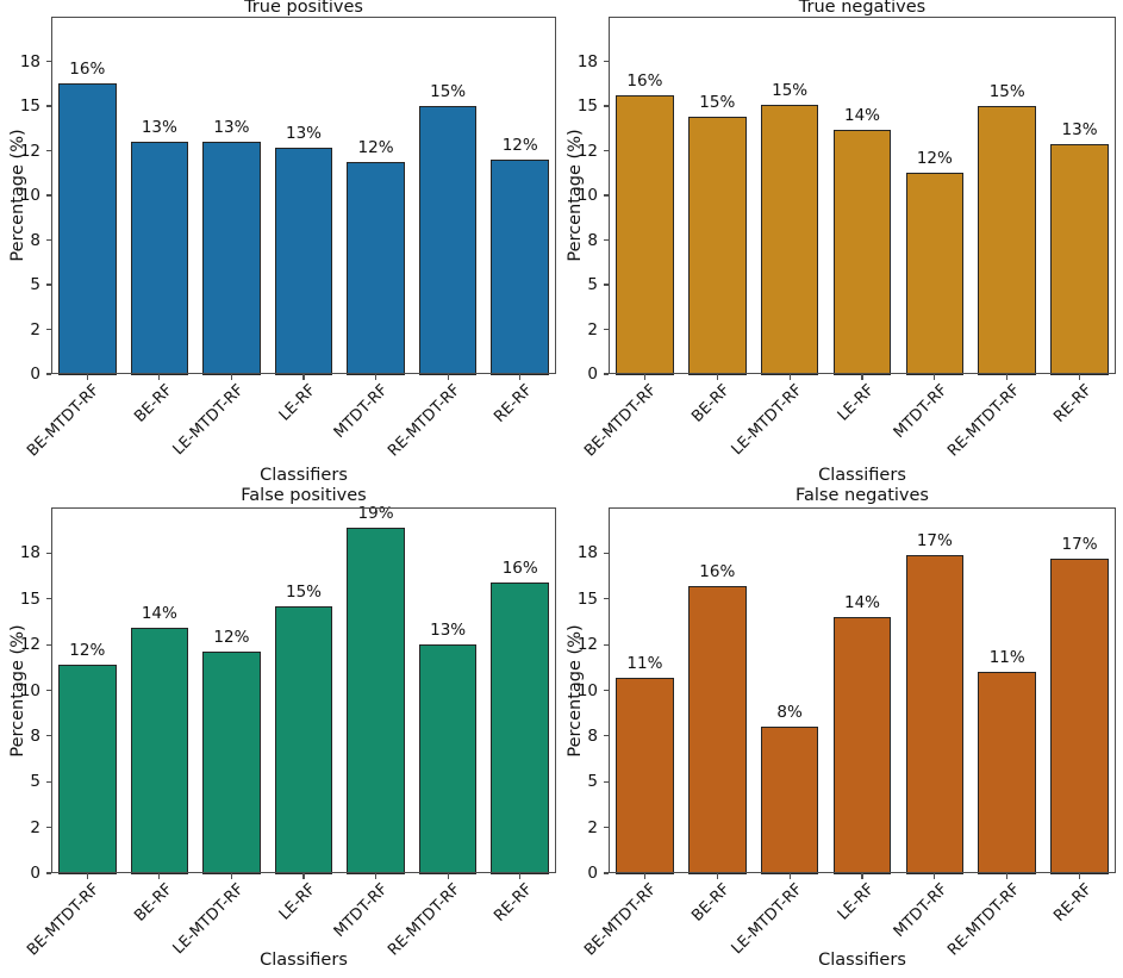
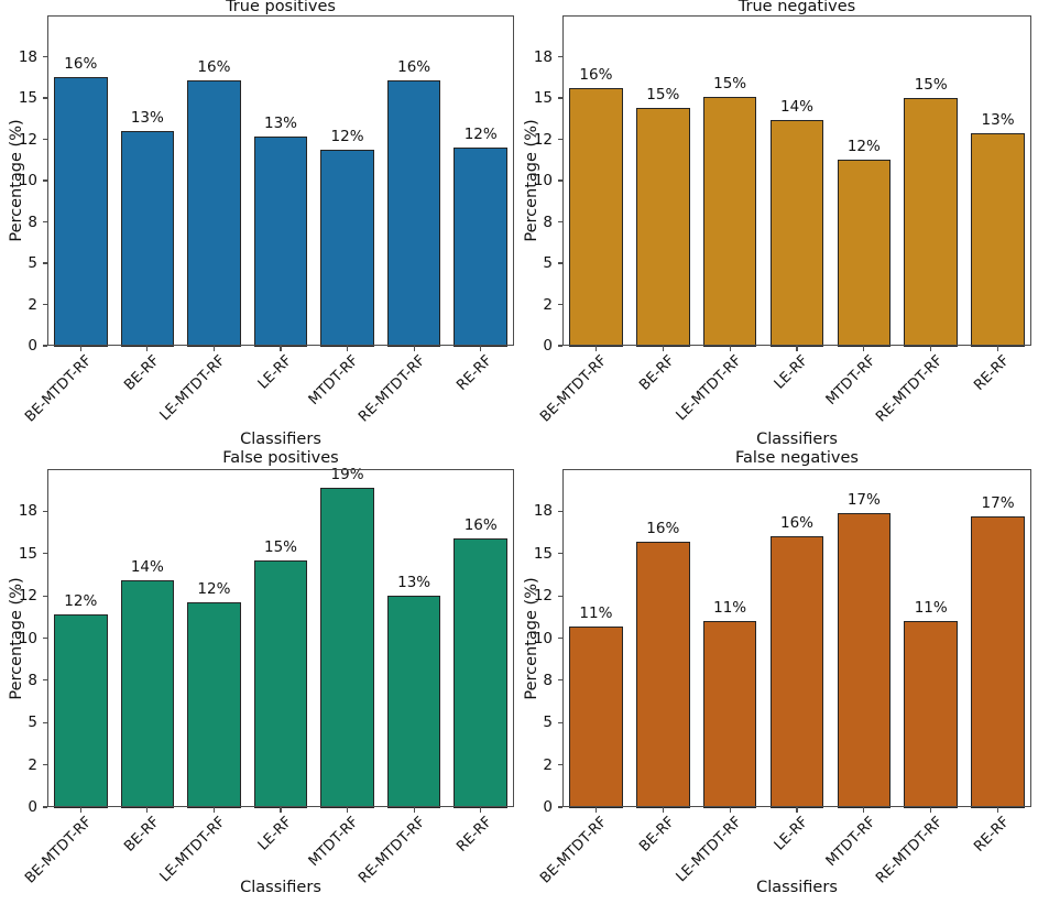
True positives/LE-MTDT-RF: 13% -> 16%
True positives/RE-MTDT-RF: 15% -> 16%
False negatives/LE-MTDT-RF: 8% -> 11%
False negatives/LE-RF: 14% -> 16%
